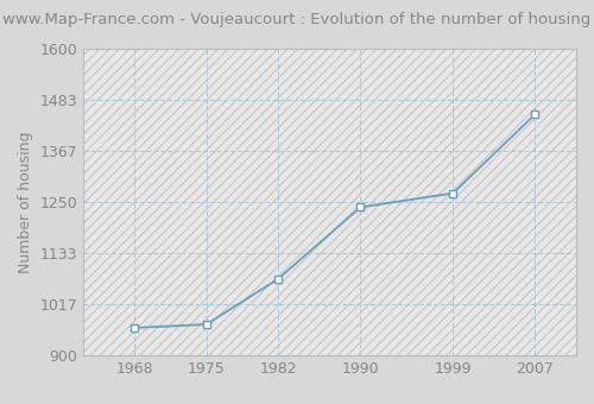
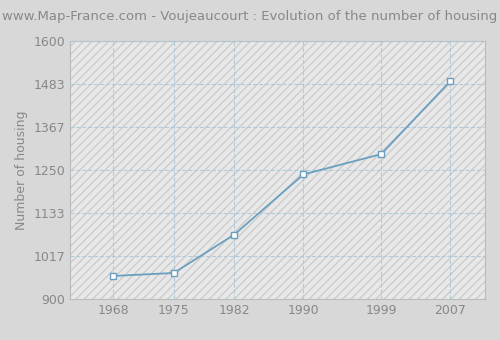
1999: 1270 -> 1293
2007: 1450 -> 1491
